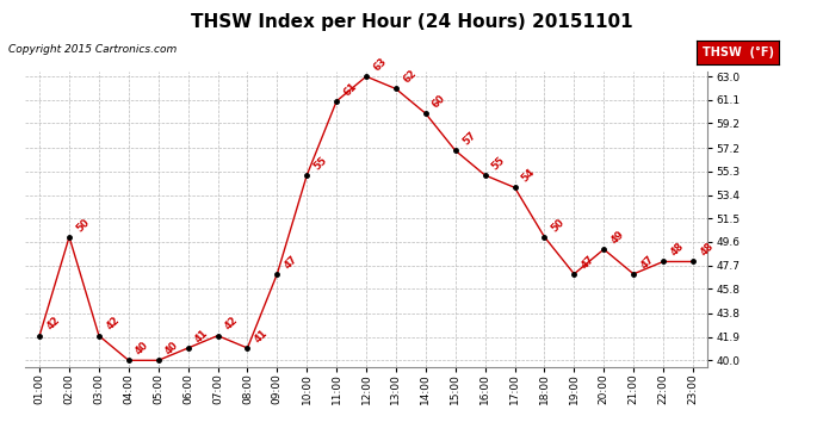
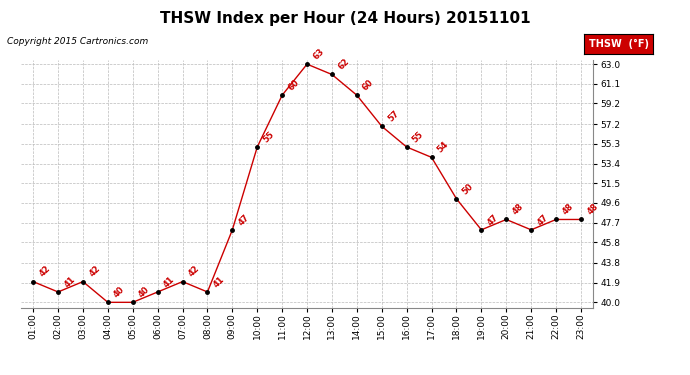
02:00: 50 -> 41
11:00: 61 -> 60
20:00: 49 -> 48
